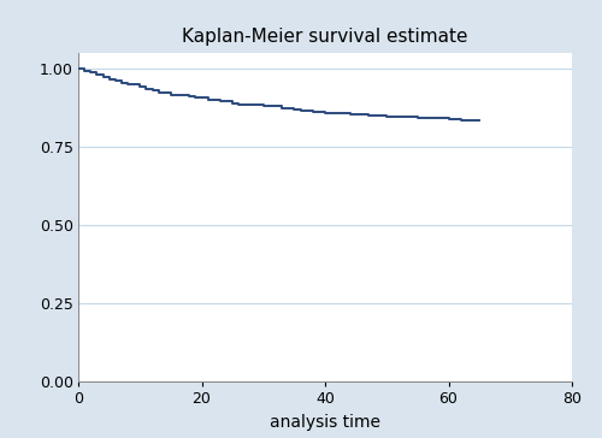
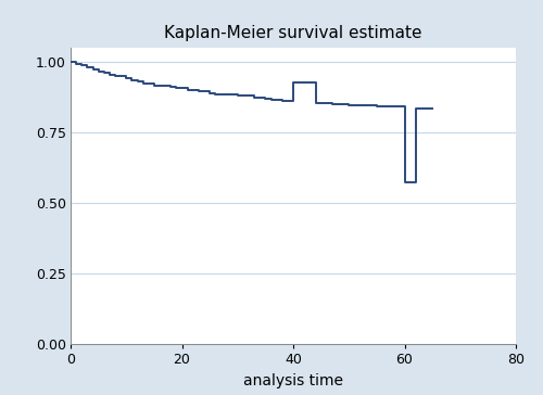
40: 0.857 -> 0.925
60: 0.838 -> 0.570
